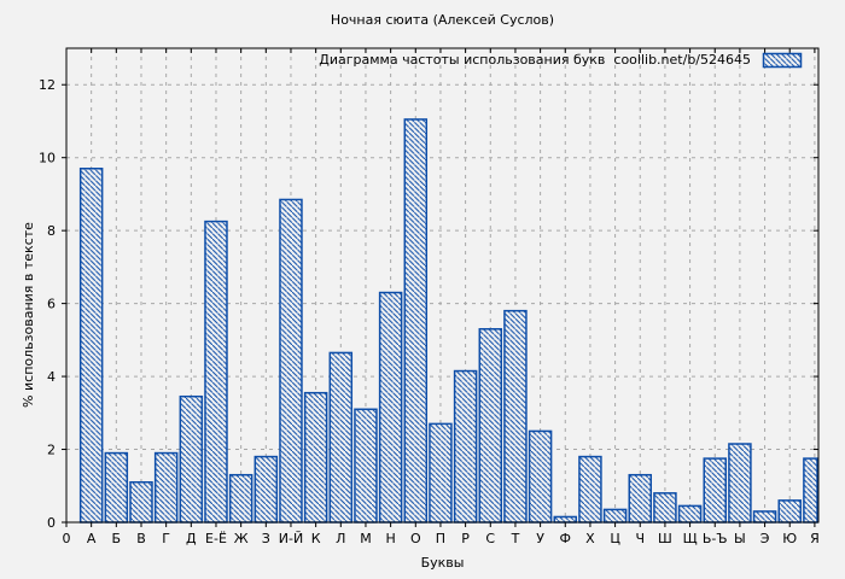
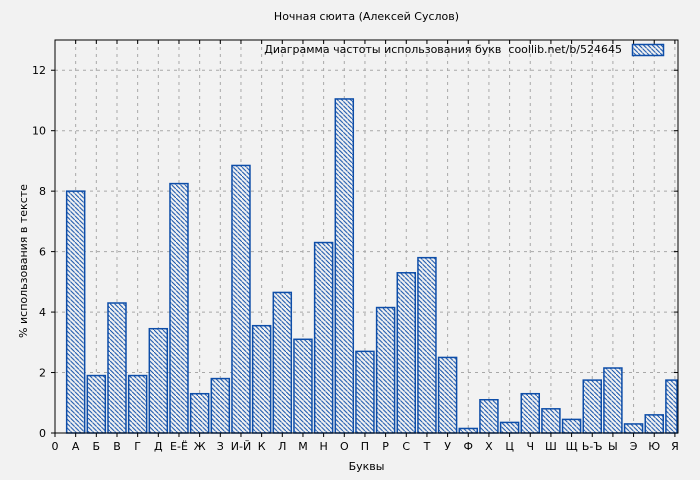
А: 9.7 -> 8.0
В: 1.1 -> 4.3
Х: 1.8 -> 1.1
